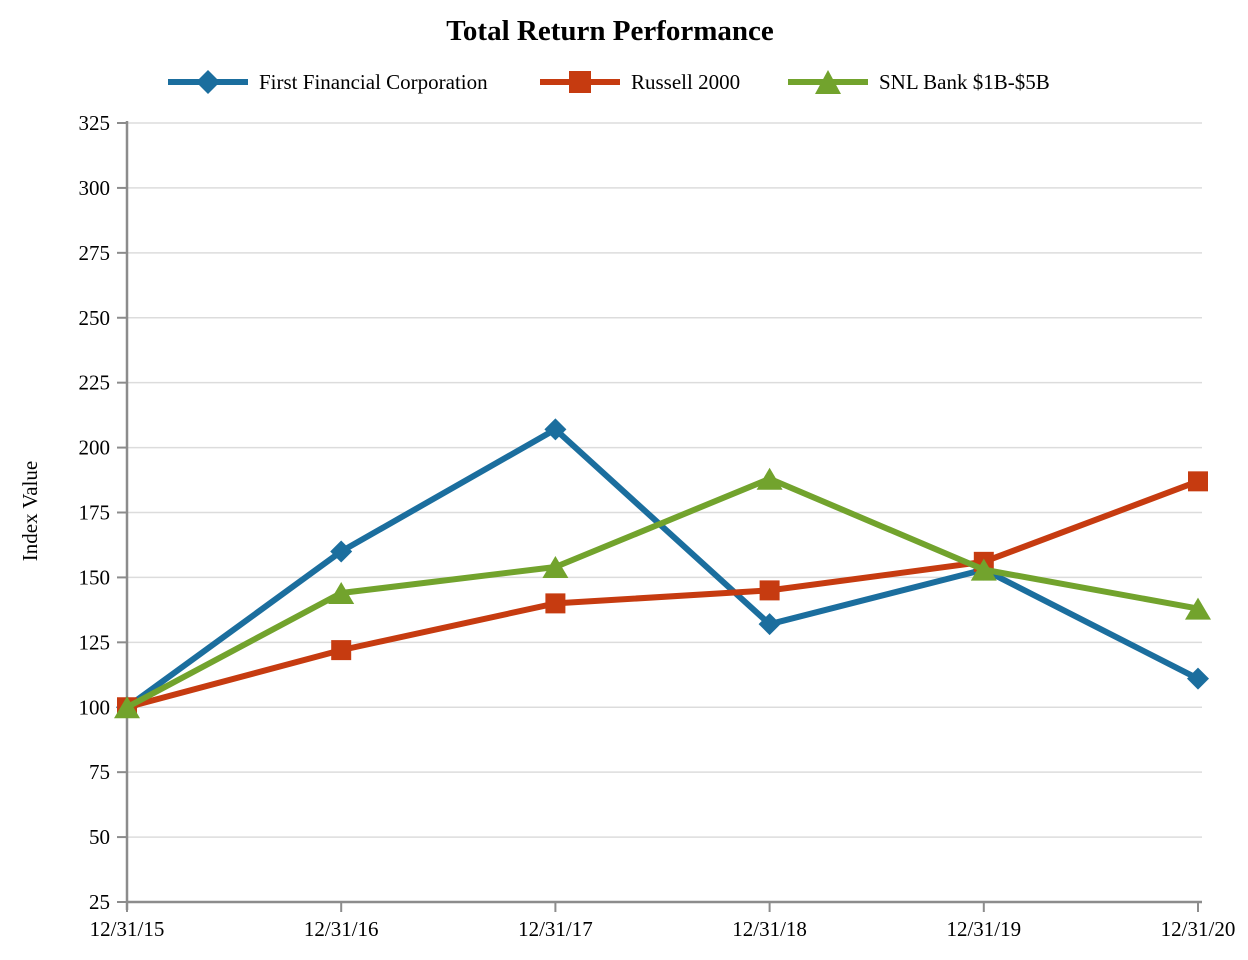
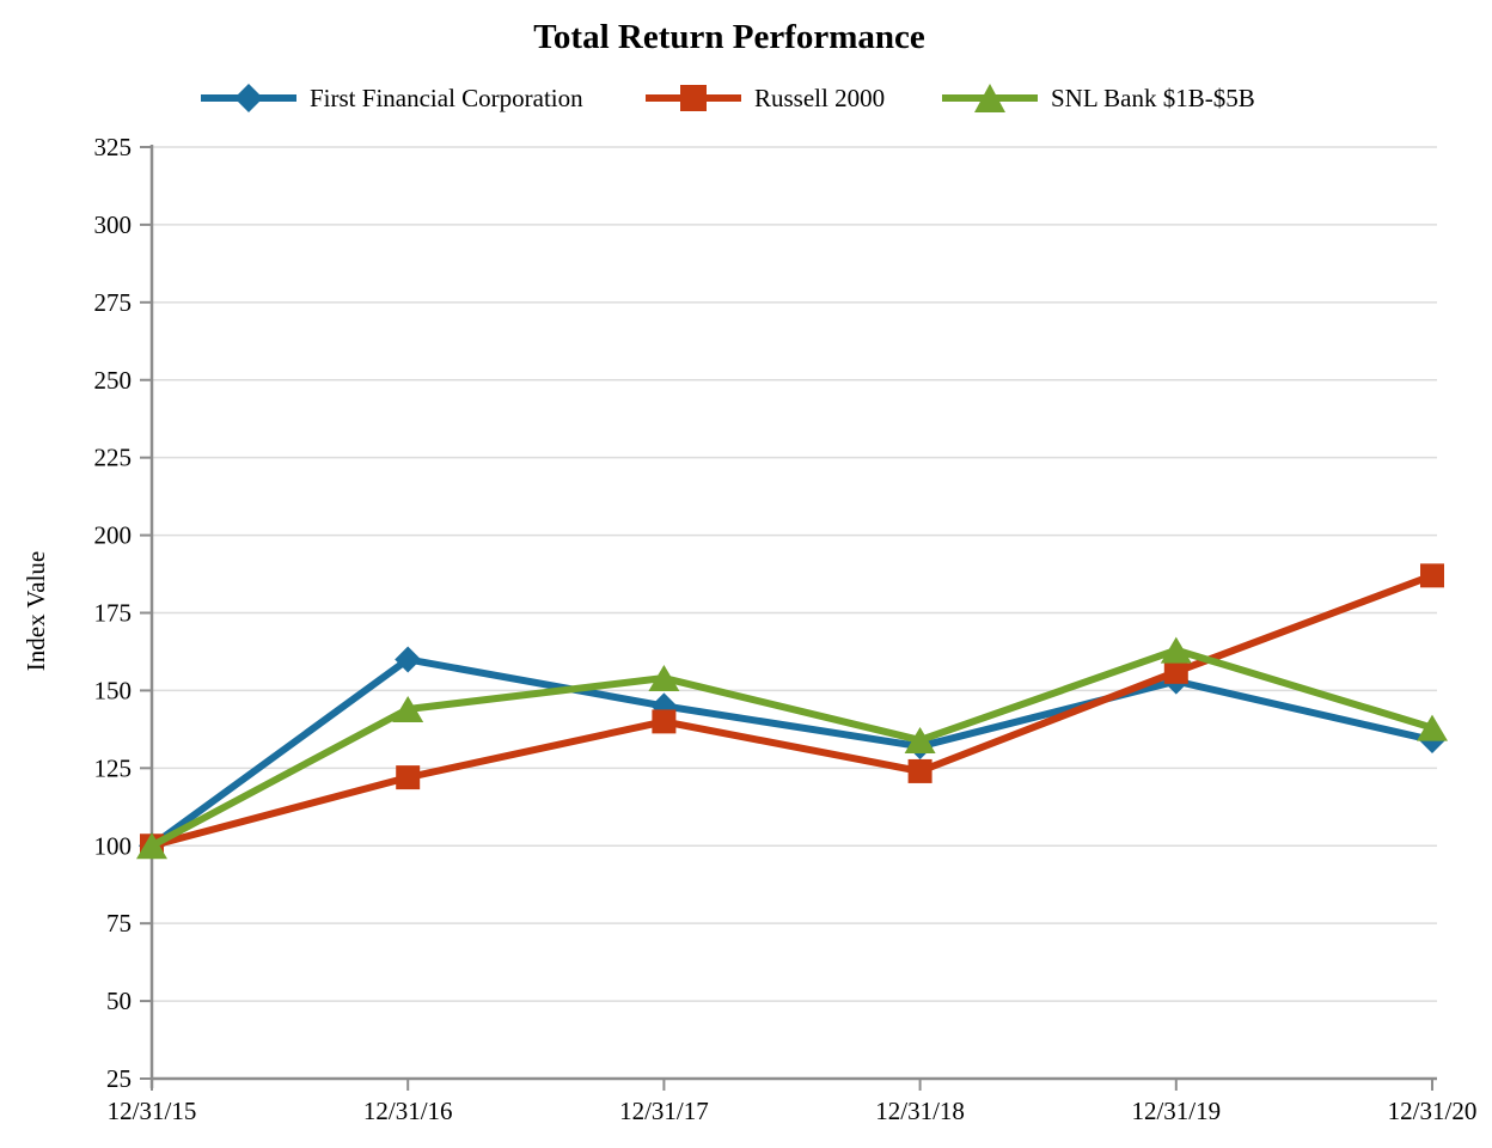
First Financial Corporation/12/31/17: 207 -> 145
Russell 2000/12/31/18: 145 -> 124
SNL Bank $1B-$5B/12/31/18: 188 -> 134
SNL Bank $1B-$5B/12/31/19: 153 -> 163
First Financial Corporation/12/31/20: 111 -> 134
